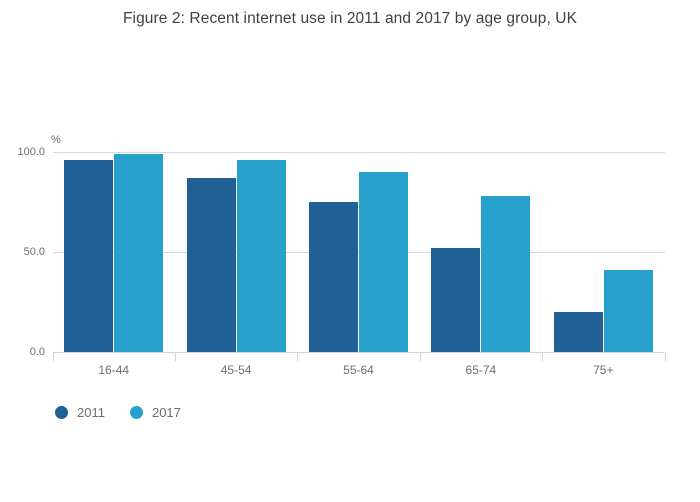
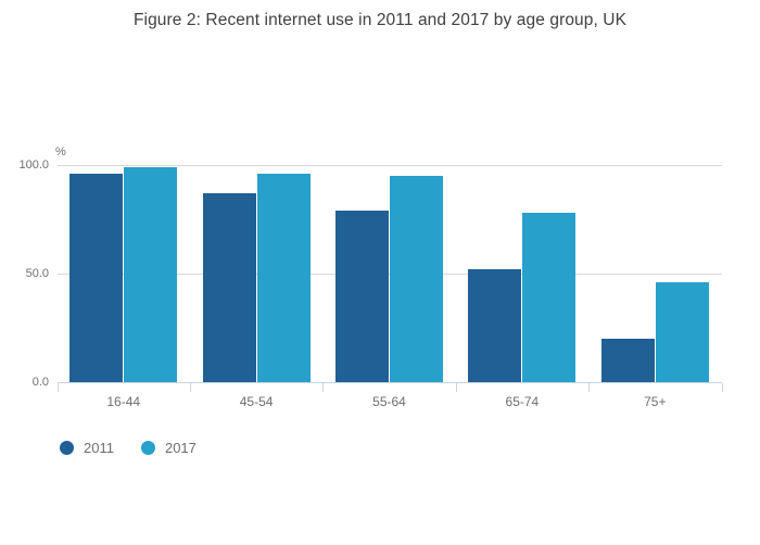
2011/55-64: 75 -> 79
2017/55-64: 90 -> 95
2017/75+: 41 -> 46
